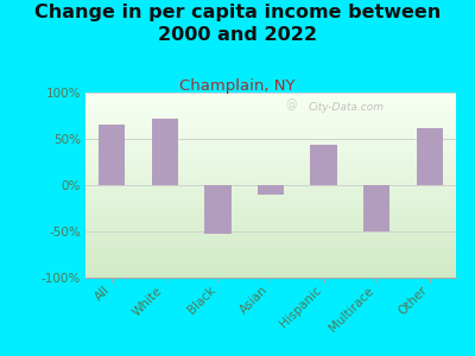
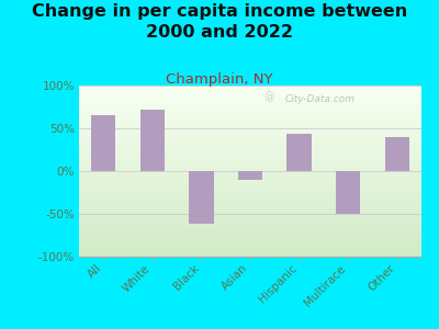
Black: -53% -> -62%
Other: 62% -> 40%
